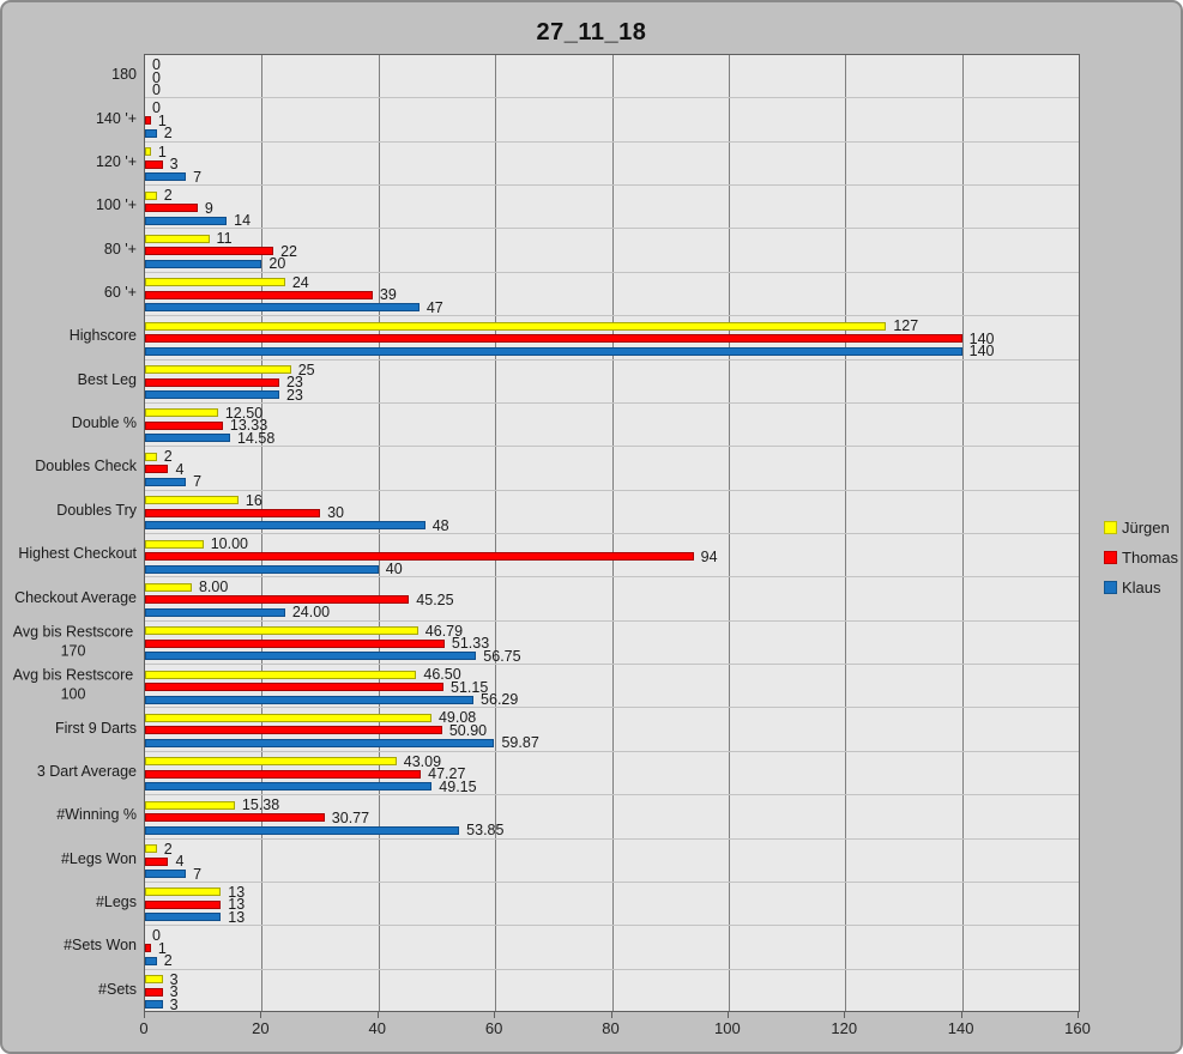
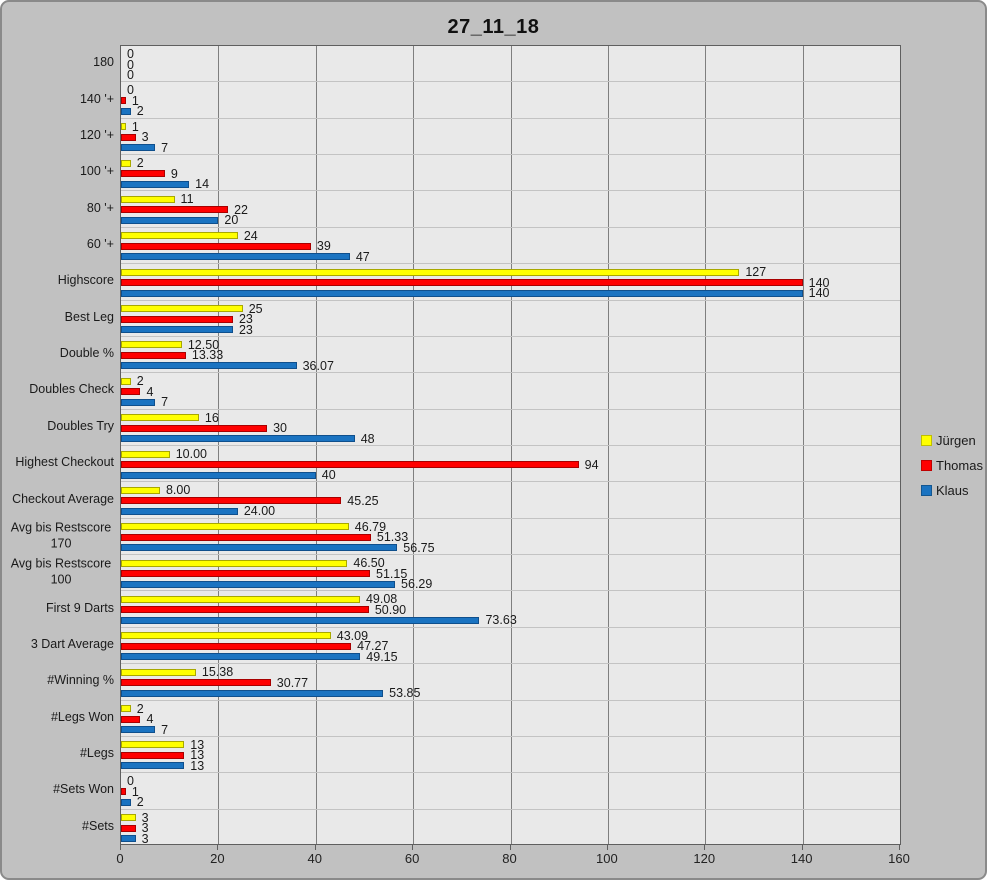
Klaus/Double %: 14.58 -> 36.07
Klaus/First 9 Darts: 59.87 -> 73.63
